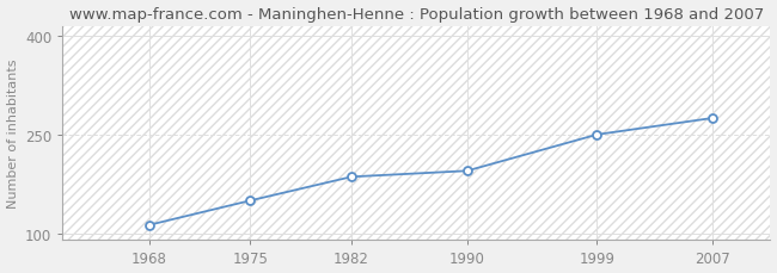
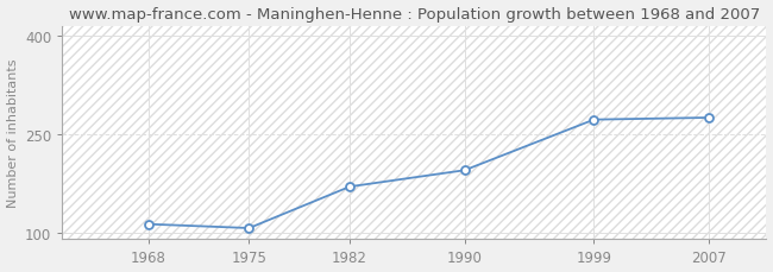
1975: 150 -> 107
1982: 186 -> 170
1999: 250 -> 272
